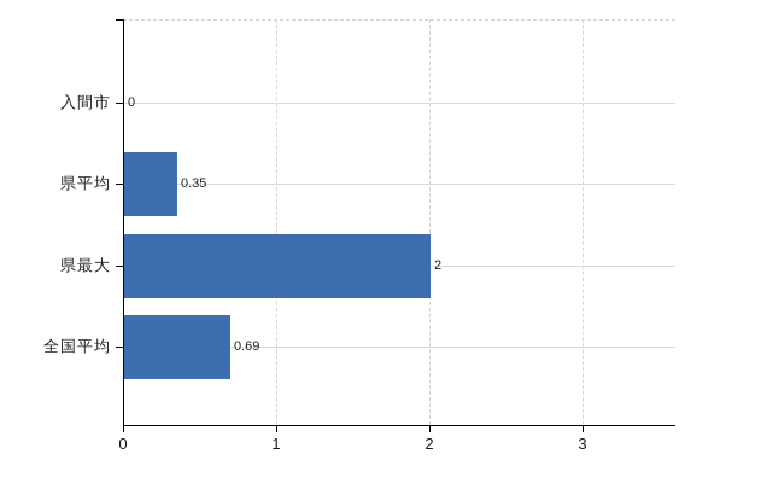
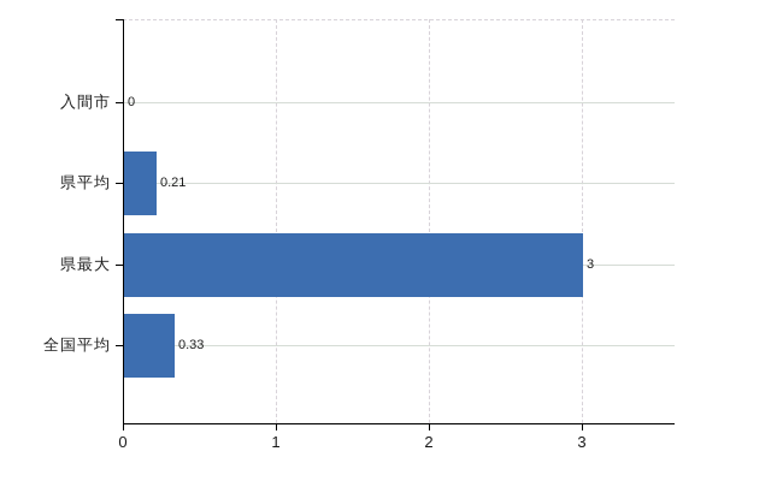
県平均: 0.35 -> 0.21
県最大: 2 -> 3
全国平均: 0.69 -> 0.33
